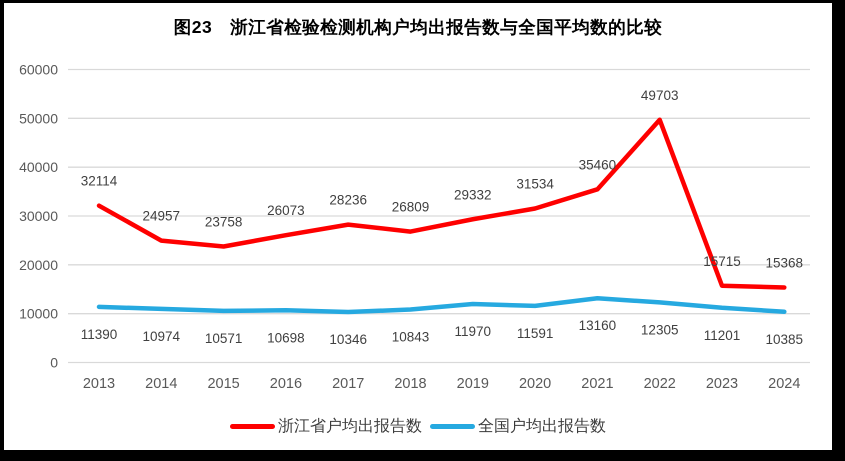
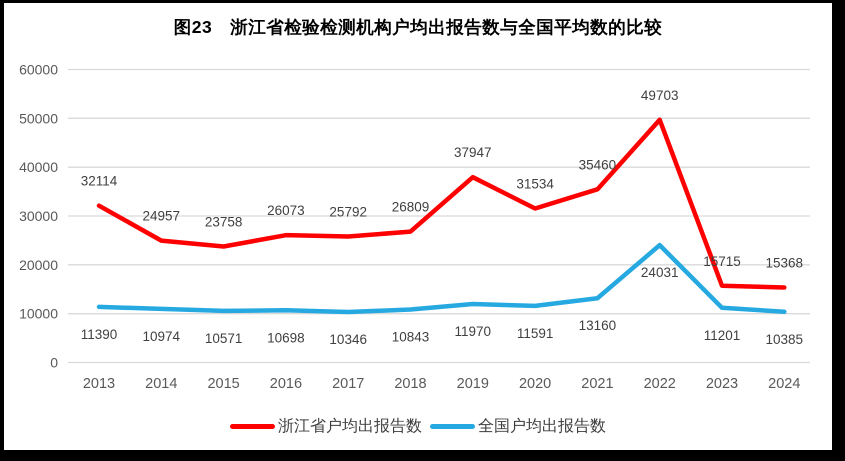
浙江省户均出报告数/2017: 28236 -> 25792
浙江省户均出报告数/2019: 29332 -> 37947
全国户均出报告数/2022: 12305 -> 24031
